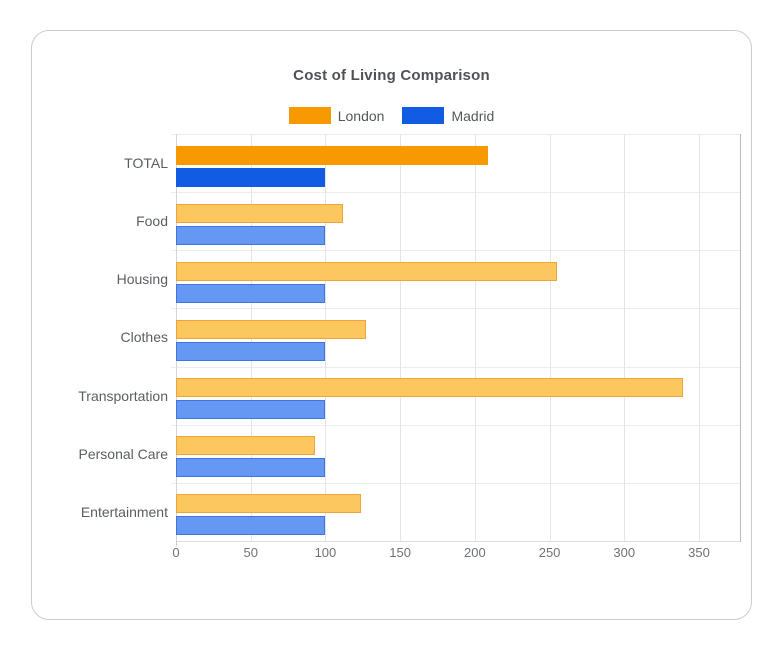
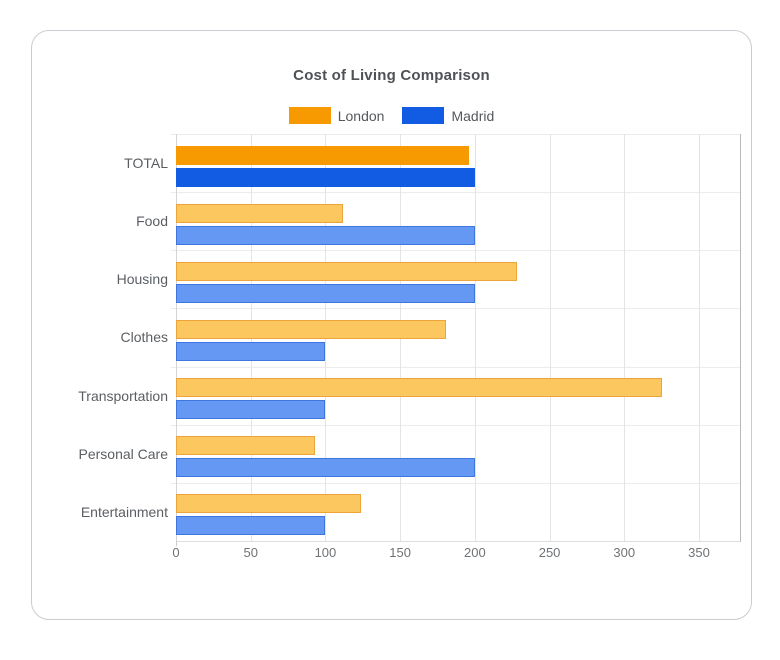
London/TOTAL: 209 -> 196
Madrid/TOTAL: 100 -> 200
Madrid/Food: 100 -> 200
London/Housing: 255 -> 228
Madrid/Housing: 100 -> 200
London/Clothes: 127 -> 181
London/Transportation: 339 -> 325
Madrid/Personal Care: 100 -> 200
